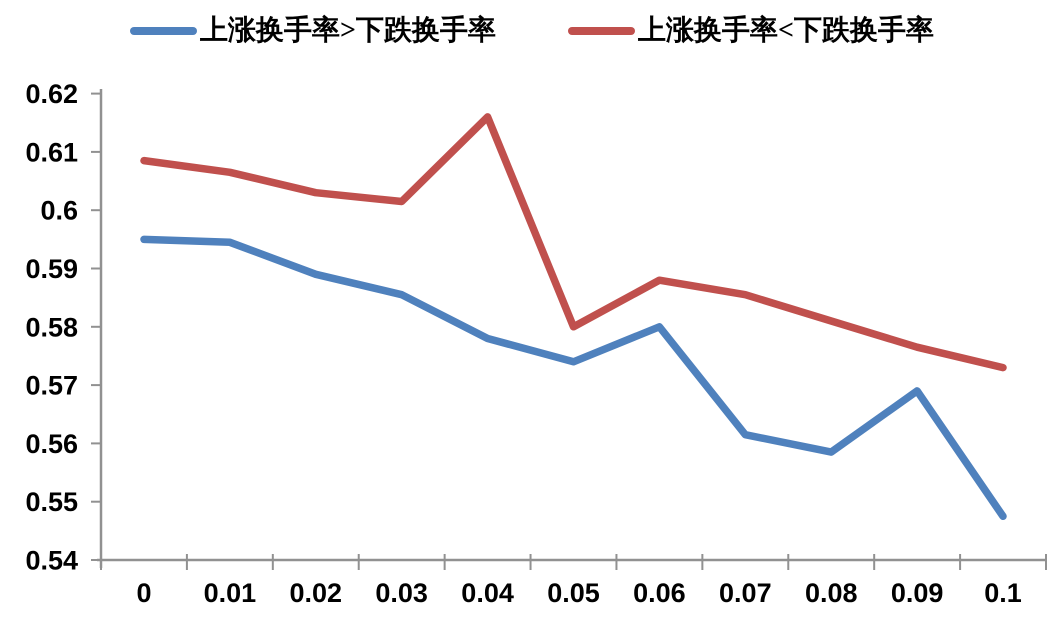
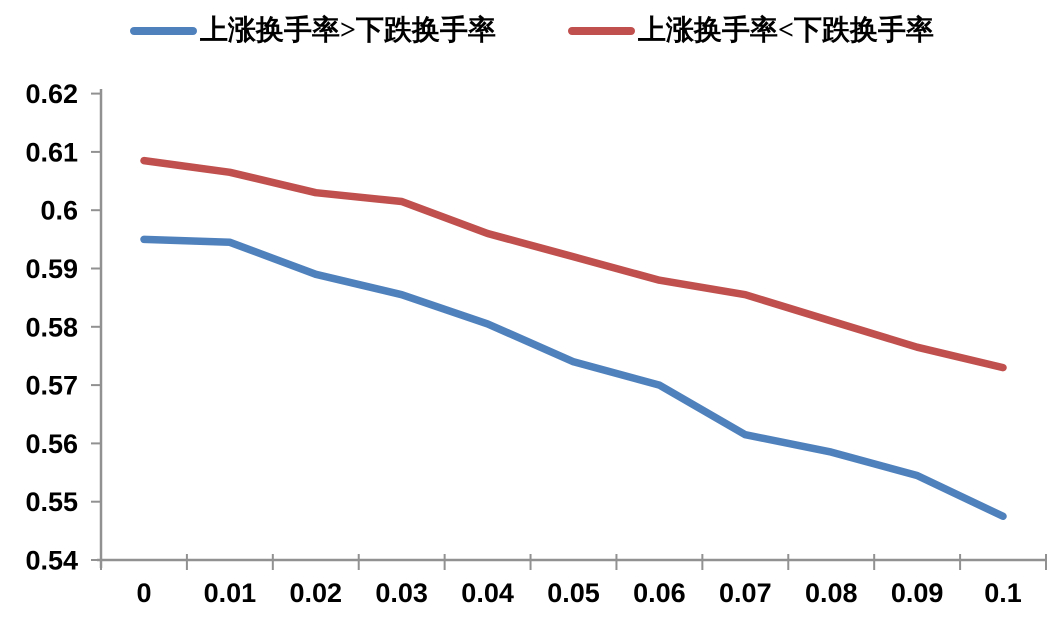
上涨换手率>下跌换手率/0.04: 0.578 -> 0.581
上涨换手率<下跌换手率/0.04: 0.616 -> 0.596
上涨换手率<下跌换手率/0.05: 0.580 -> 0.592
上涨换手率>下跌换手率/0.06: 0.580 -> 0.570
上涨换手率>下跌换手率/0.09: 0.569 -> 0.554
